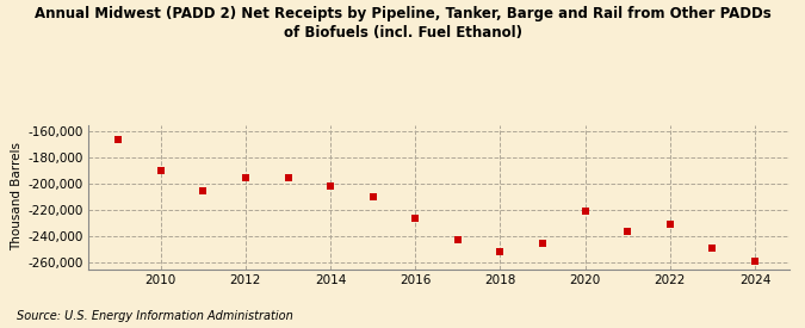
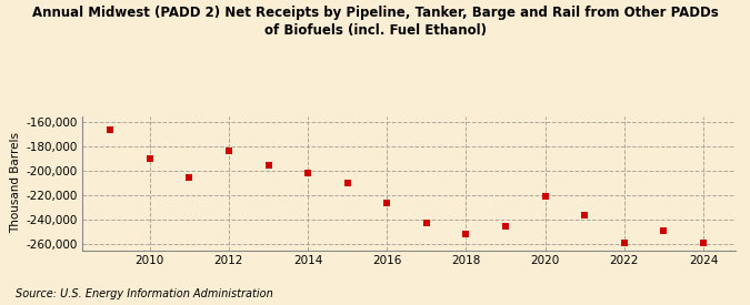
2012: -195,000 -> -184,000
2022: -231,000 -> -259,000
